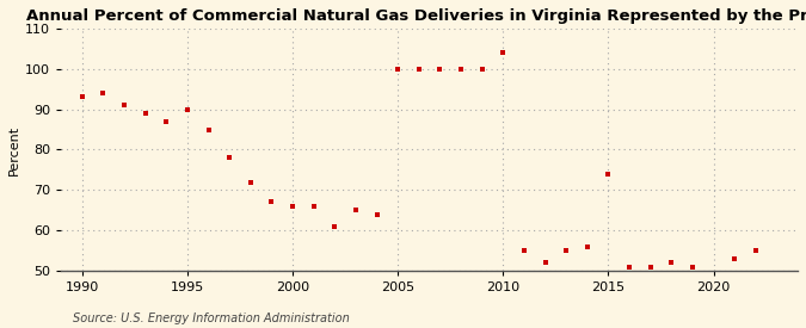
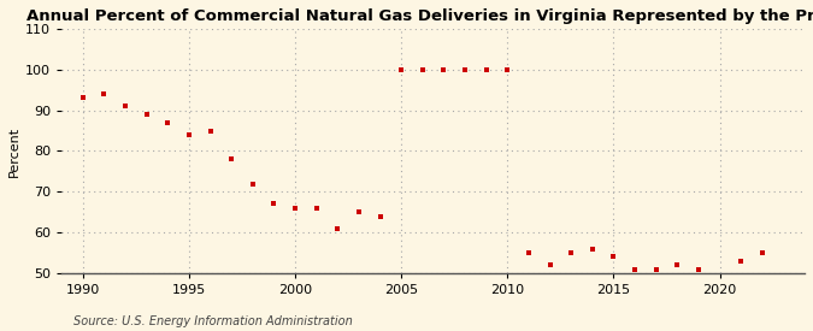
1995: 90 -> 84
2010: 104 -> 100
2015: 74 -> 54
